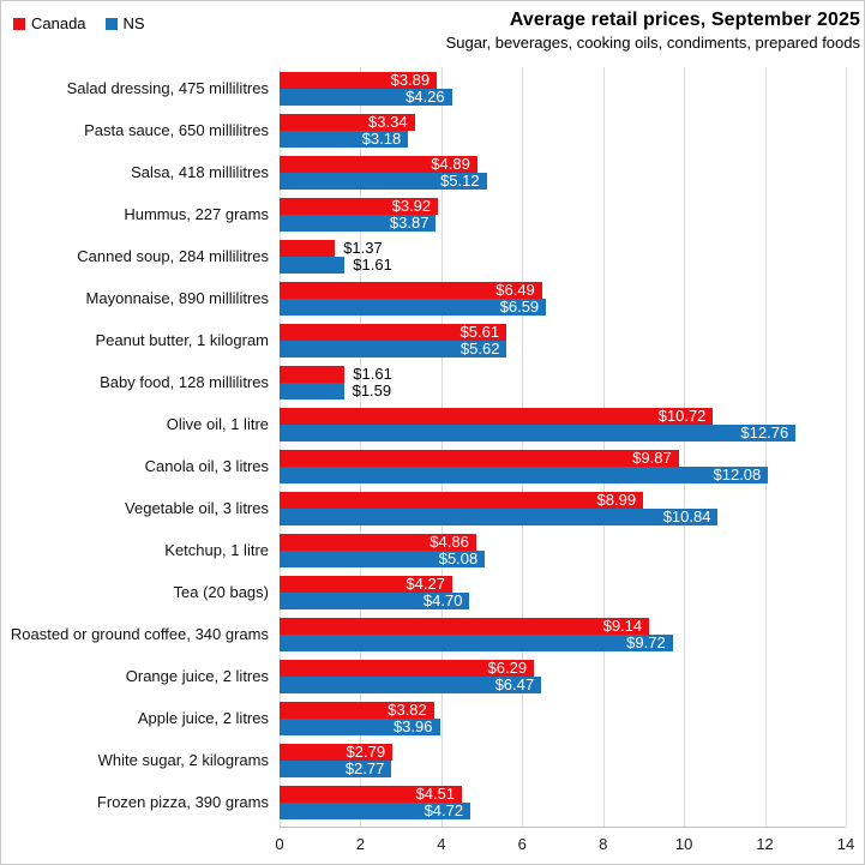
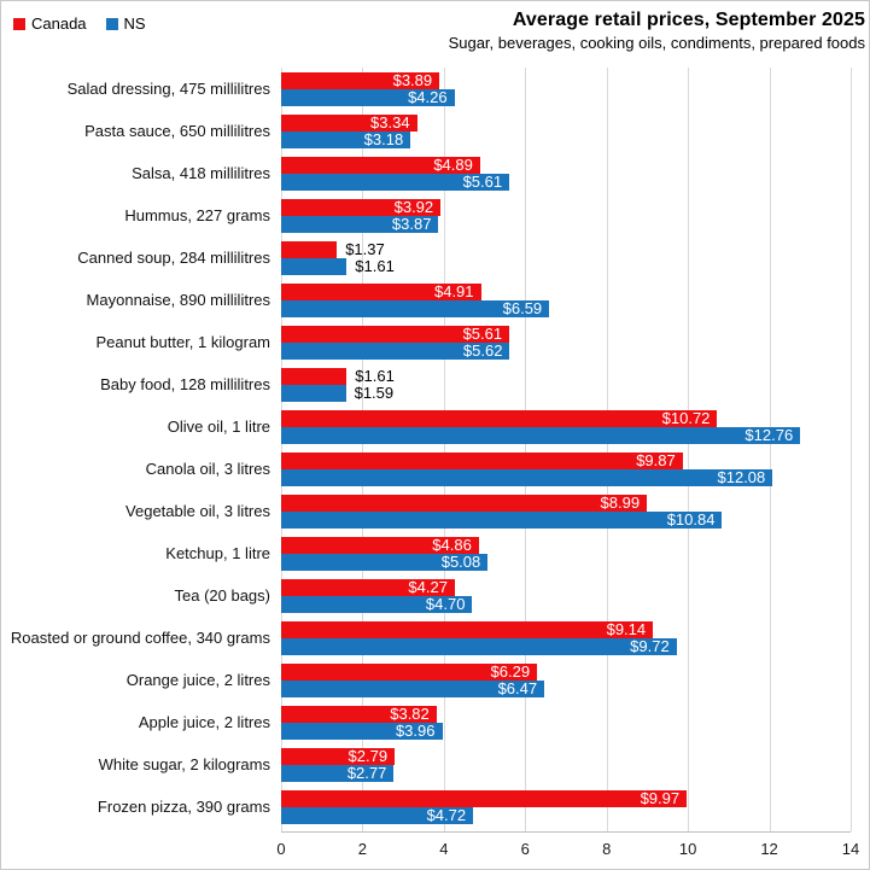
NS/Salsa, 418 millilitres: $5.12 -> $5.61
Canada/Mayonnaise, 890 millilitres: $6.49 -> $4.91
Canada/Frozen pizza, 390 grams: $4.51 -> $9.97
